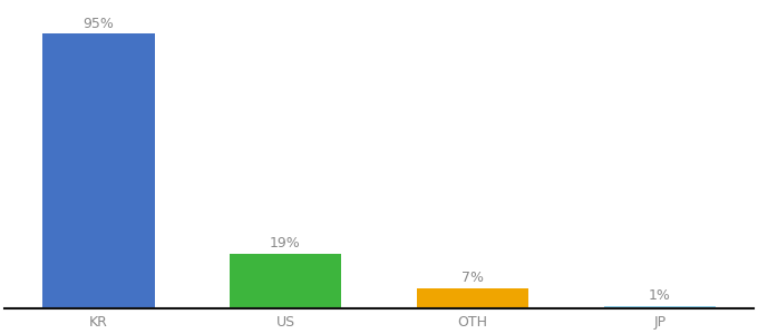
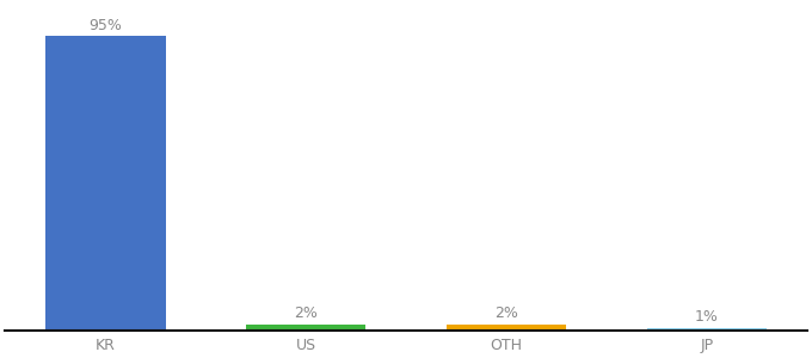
US: 19% -> 2%
OTH: 7% -> 2%
